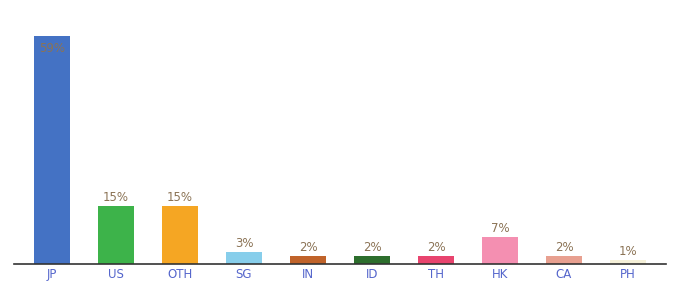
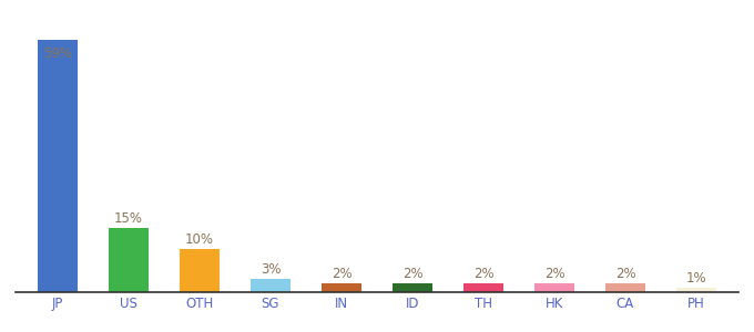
OTH: 15% -> 10%
HK: 7% -> 2%
